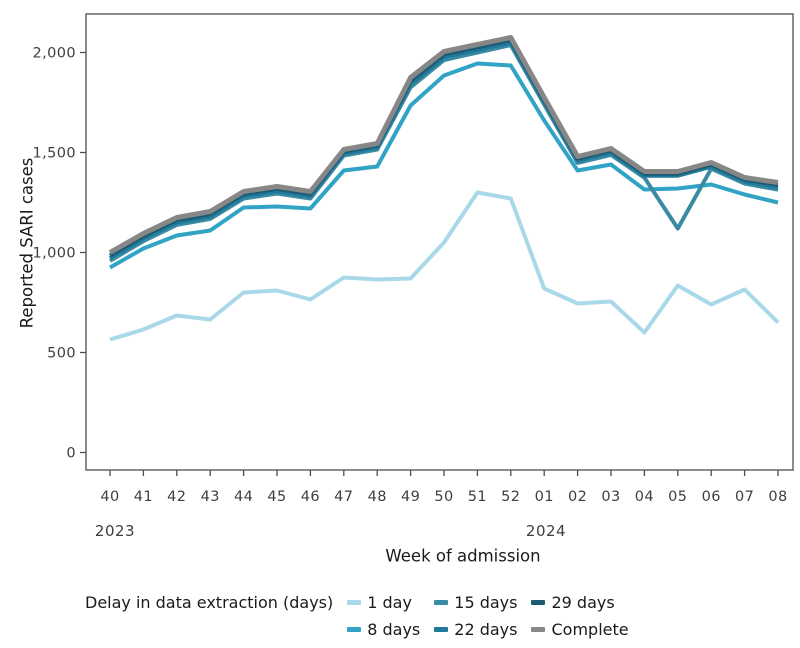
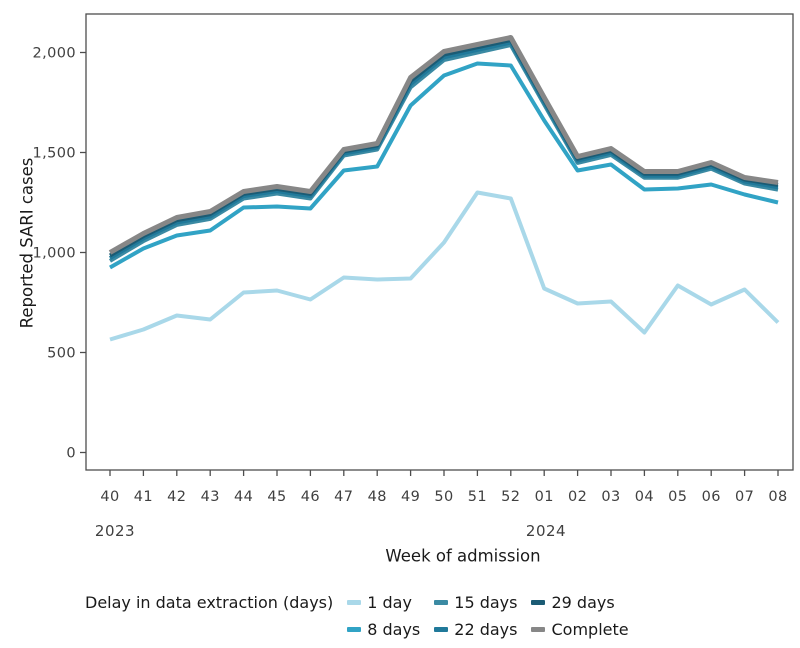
15 days/05: 1120 -> 1370
